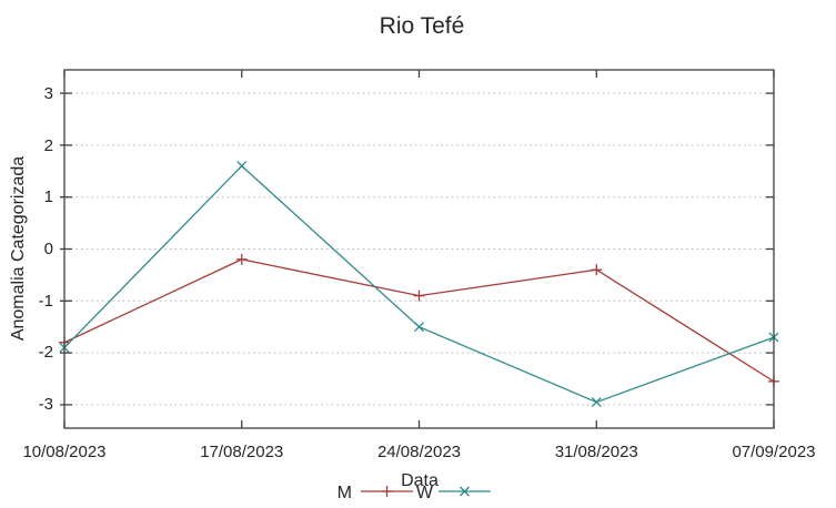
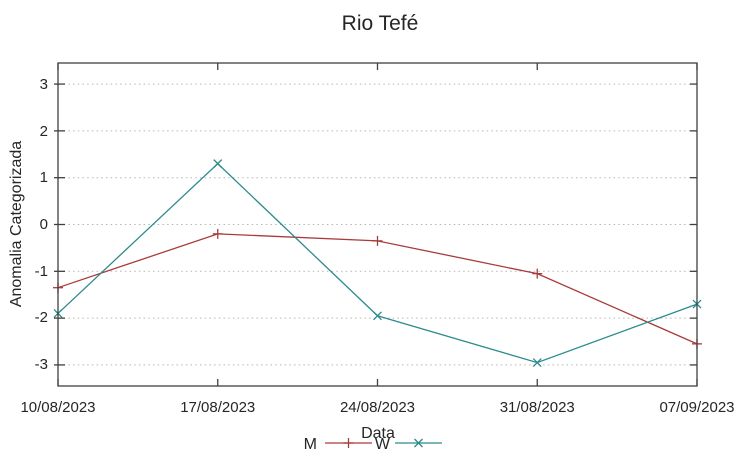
M/10/08/2023: -1.8 -> -1.4
W/17/08/2023: 1.6 -> 1.3
M/24/08/2023: -0.9 -> -0.3
W/24/08/2023: -1.5 -> -1.9
M/31/08/2023: -0.4 -> -1.1
